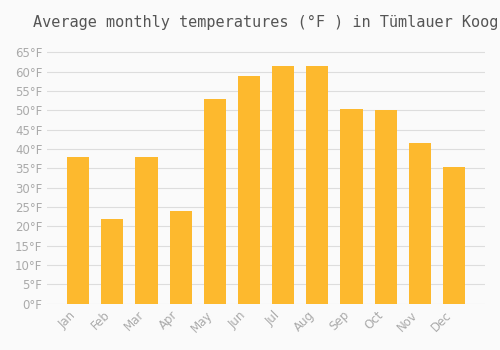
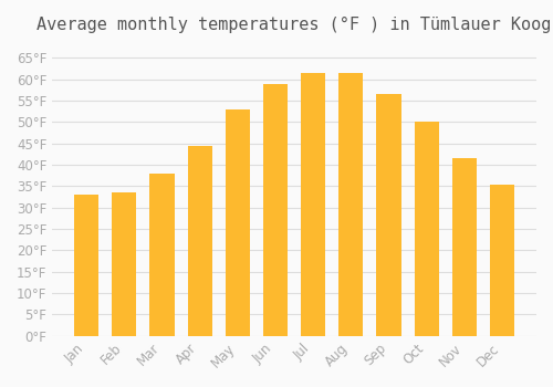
Jan: 38.0°F -> 33.0°F
Feb: 22.0°F -> 33.5°F
Apr: 24.0°F -> 44.5°F
Sep: 50.5°F -> 56.5°F
